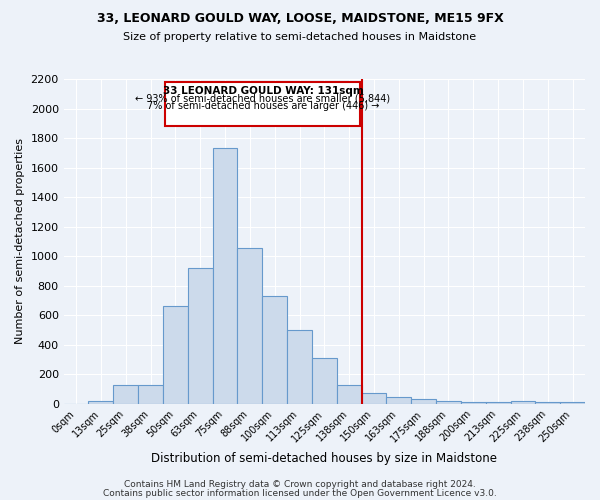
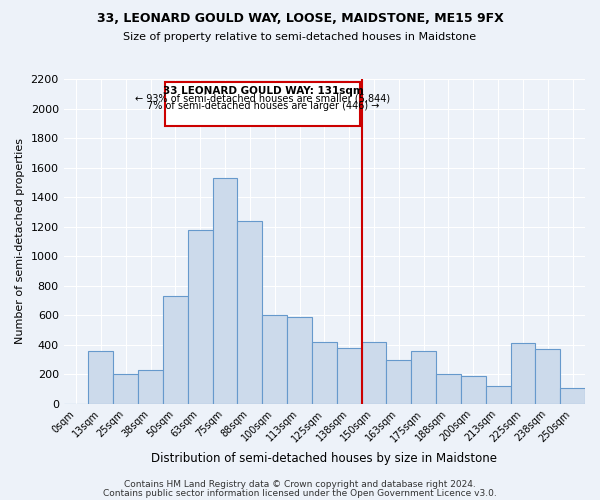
13sqm: 20 -> 360
25sqm: 130 -> 200
38sqm: 130 -> 230
50sqm: 660 -> 730
63sqm: 920 -> 1180
75sqm: 1730 -> 1530
88sqm: 1060 -> 1240
100sqm: 730 -> 600
113sqm: 500 -> 590
125sqm: 310 -> 420
138sqm: 120 -> 380
150sqm: 70 -> 420
163sqm: 40 -> 300
175sqm: 40 -> 360
188sqm: 20 -> 200
200sqm: 20 -> 190
213sqm: 20 -> 120
225sqm: 20 -> 410
238sqm: 20 -> 370
250sqm: 20 -> 110
